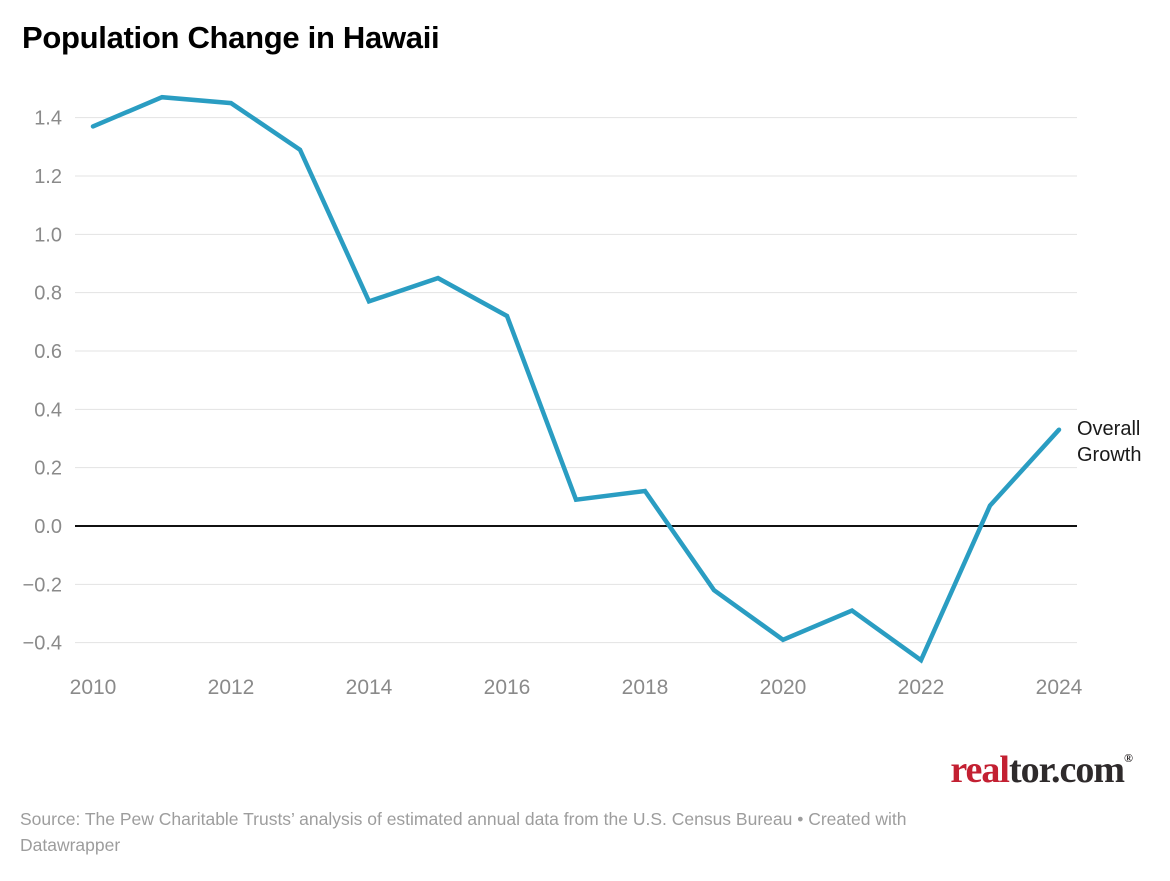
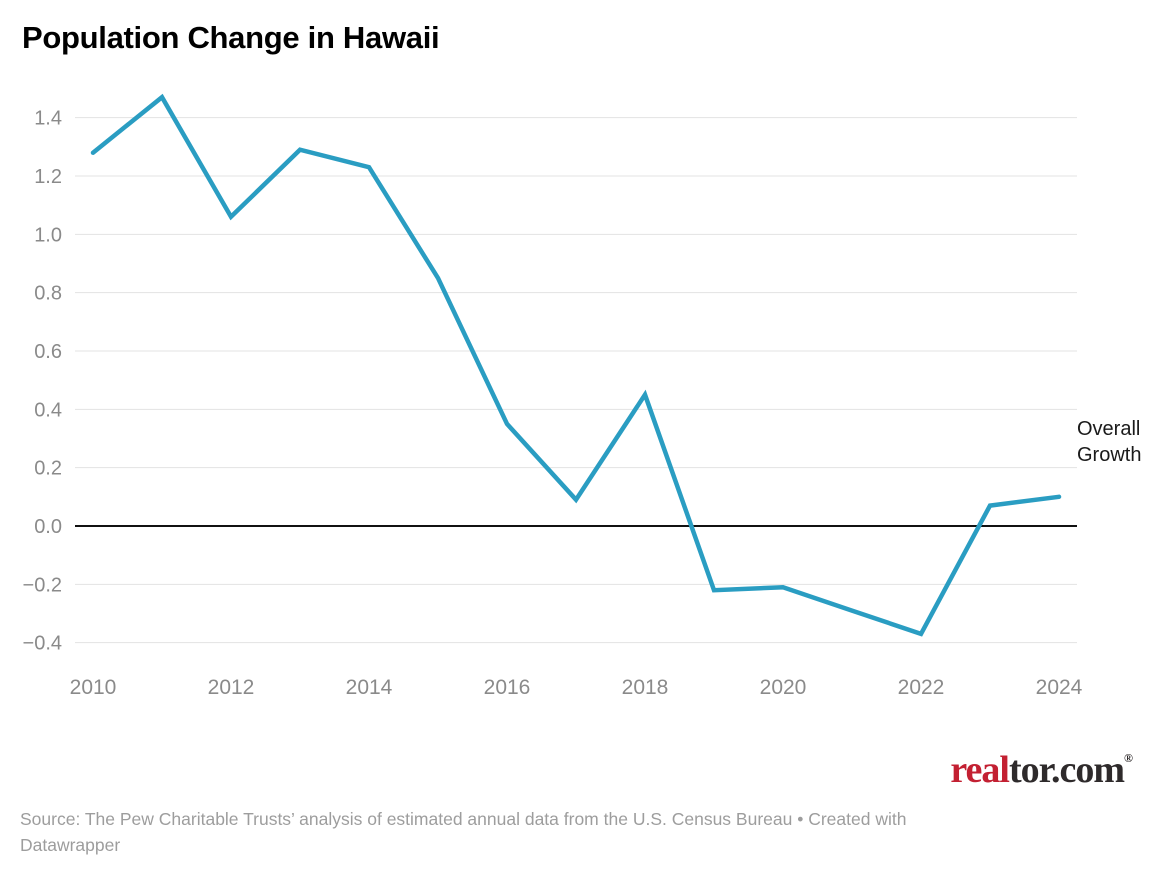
2010: 1.37 -> 1.28
2012: 1.45 -> 1.06
2014: 0.77 -> 1.23
2016: 0.72 -> 0.35
2018: 0.12 -> 0.45
2020: -0.39 -> -0.21
2022: -0.46 -> -0.37
2024: 0.33 -> 0.10
